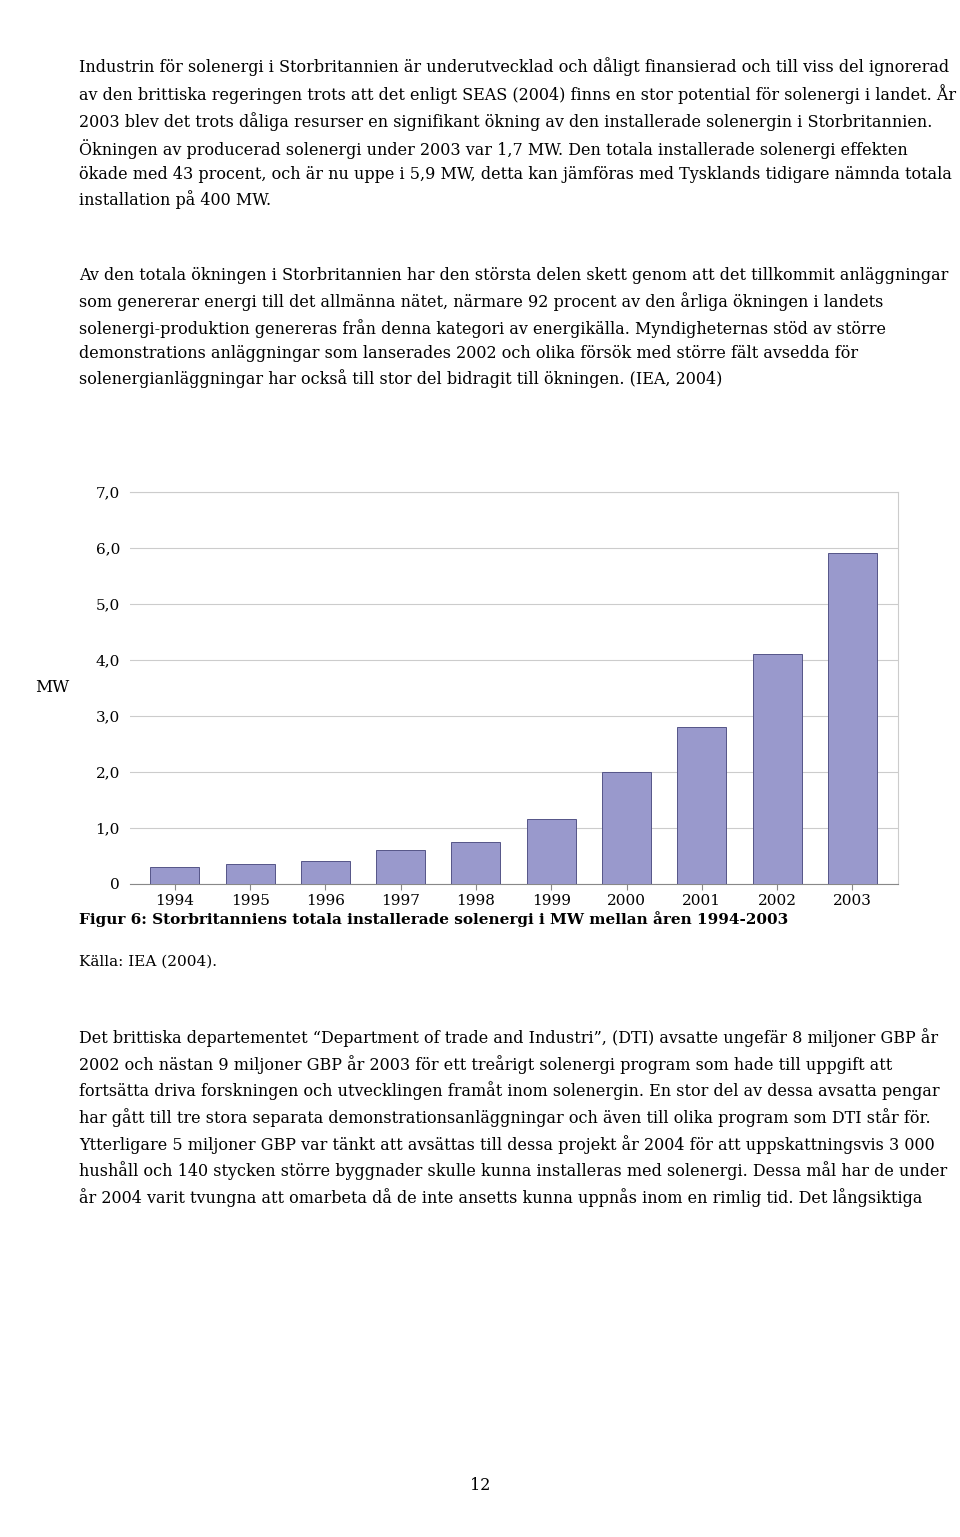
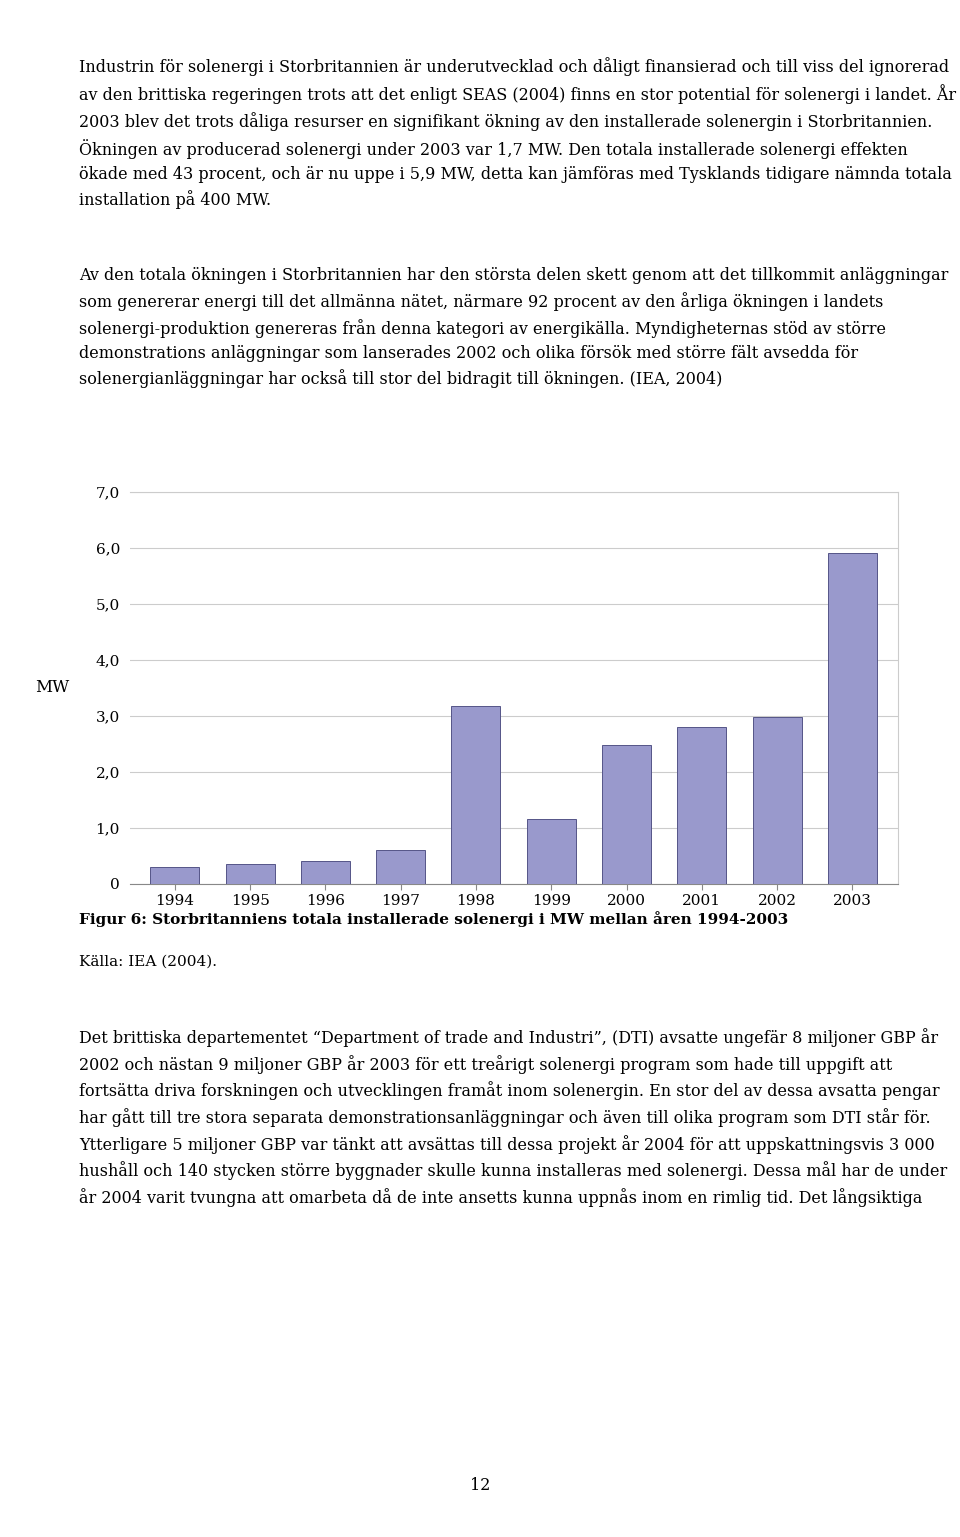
1998: 0,75 -> 3,18
2000: 2,00 -> 2,48
2002: 4,10 -> 2,98
